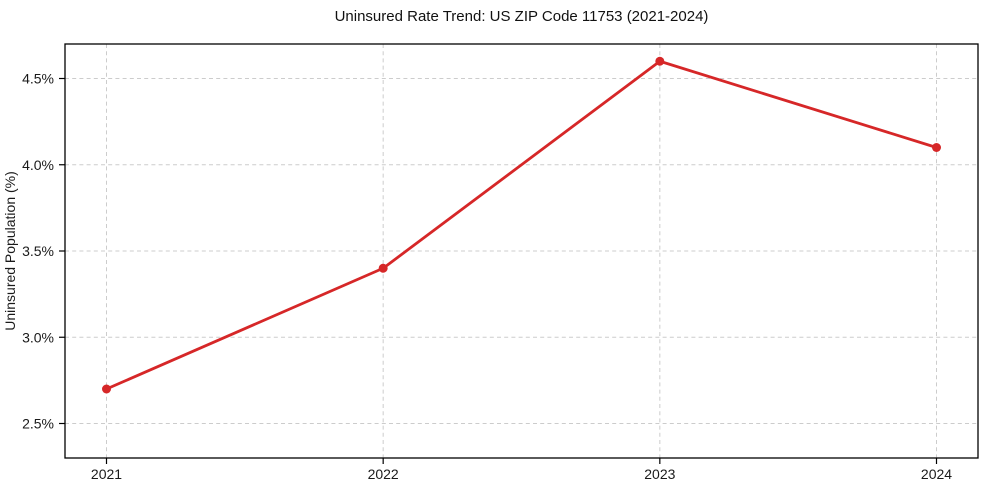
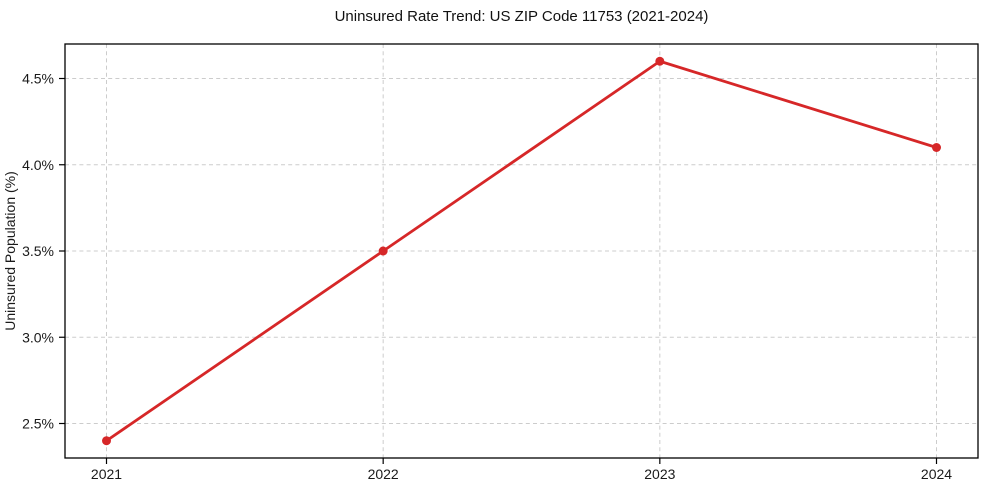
2021: 2.7% -> 2.4%
2022: 3.4% -> 3.5%
